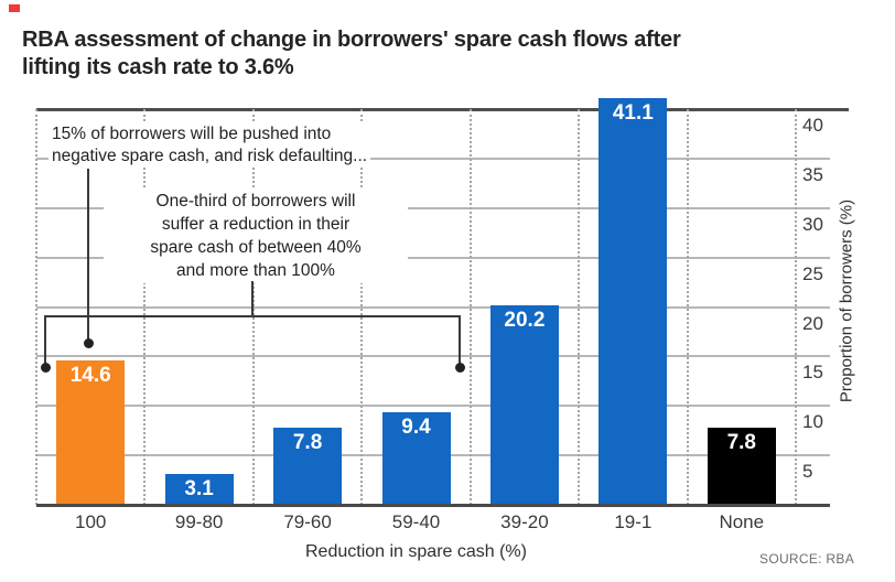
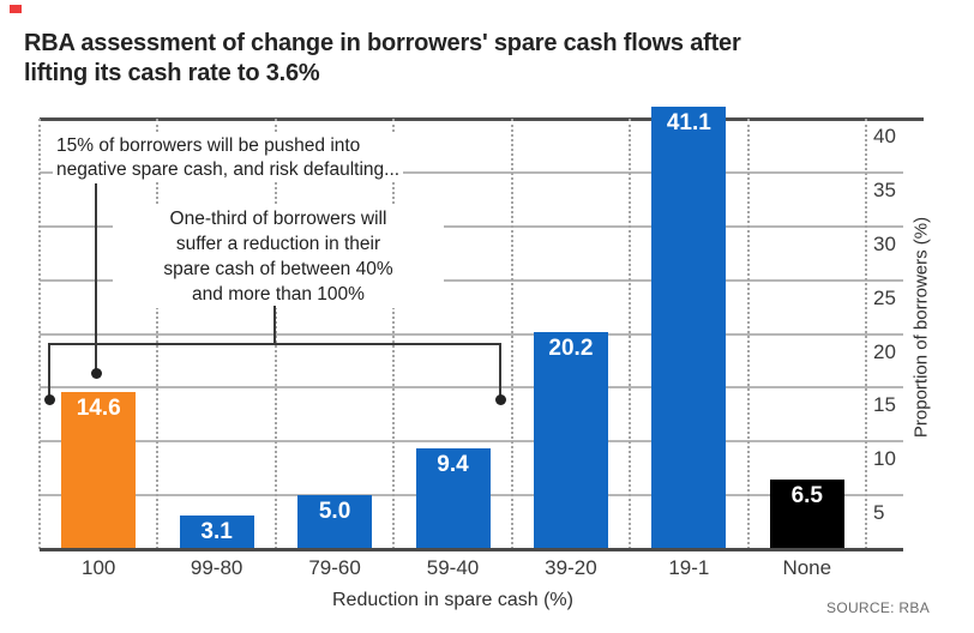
79-60: 7.8 -> 5.0
None: 7.8 -> 6.5
